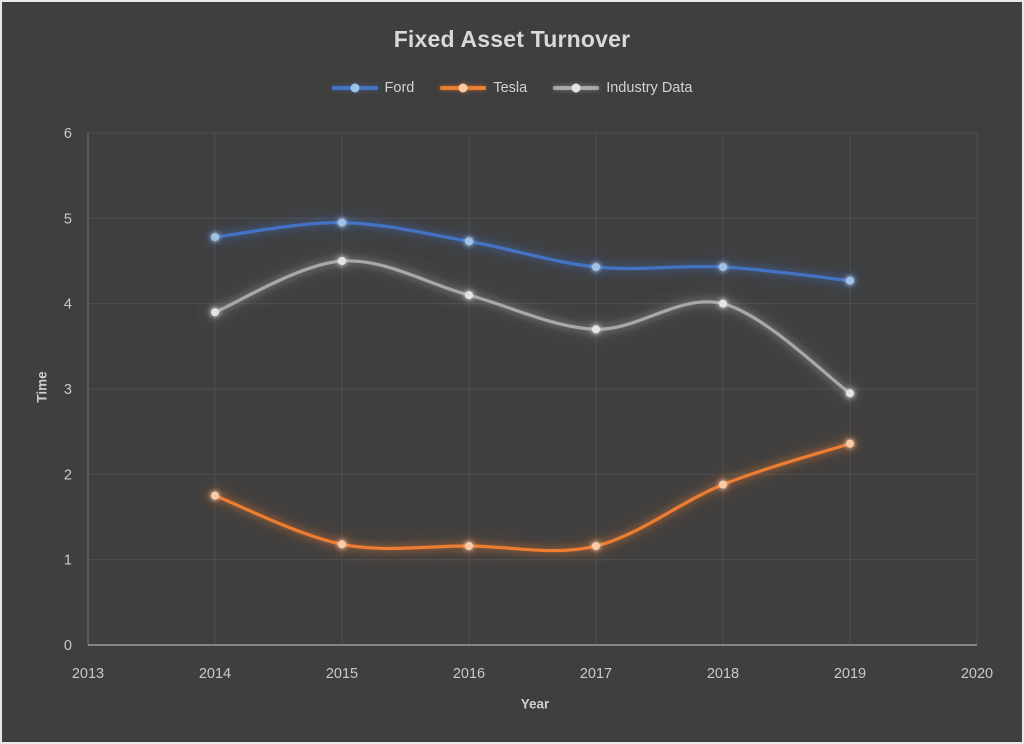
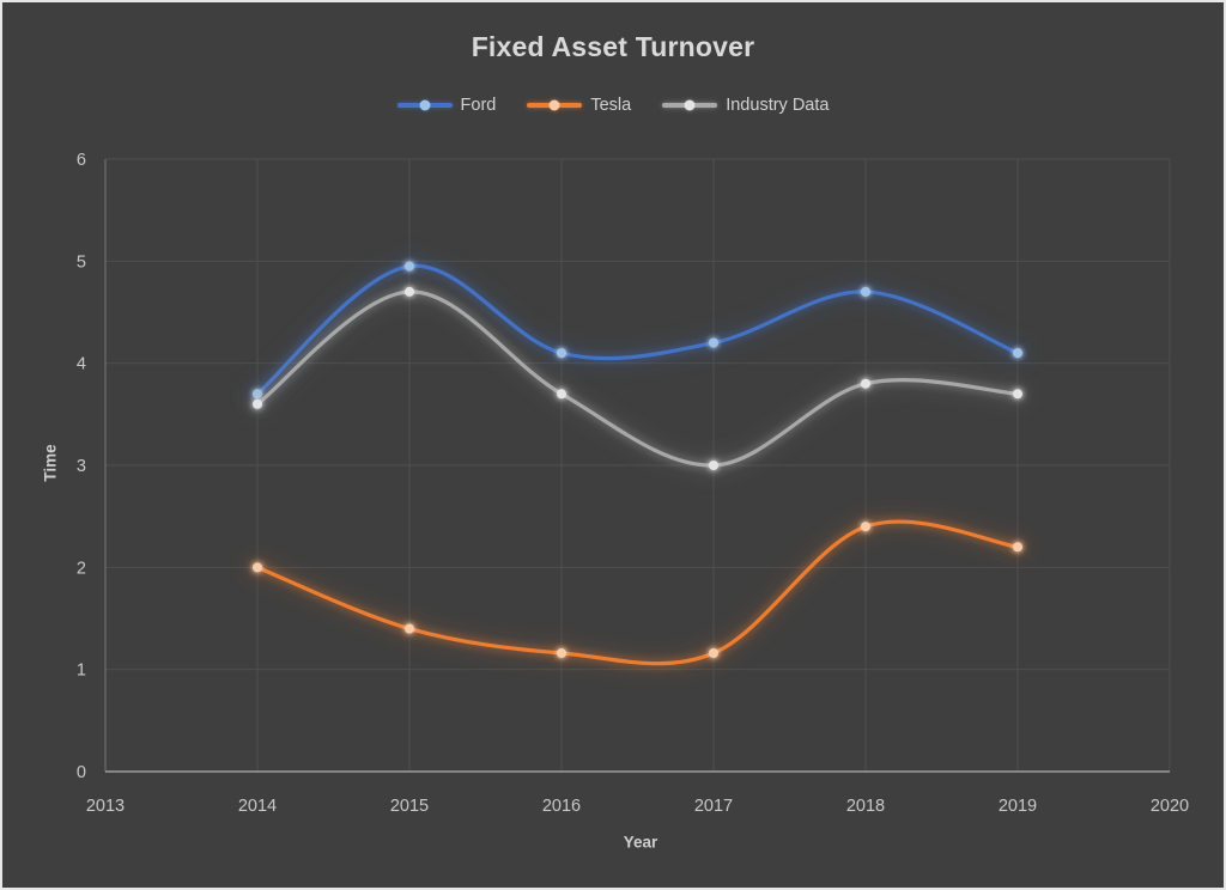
Ford/2014: 4.8 -> 3.7
Tesla/2014: 1.8 -> 2.0
Industry Data/2014: 3.9 -> 3.6
Tesla/2015: 1.2 -> 1.4
Industry Data/2015: 4.5 -> 4.7
Ford/2016: 4.7 -> 4.1
Industry Data/2016: 4.1 -> 3.7
Ford/2017: 4.4 -> 4.2
Industry Data/2017: 3.7 -> 3.0
Ford/2018: 4.4 -> 4.7
Tesla/2018: 1.9 -> 2.4
Industry Data/2018: 4.0 -> 3.8
Ford/2019: 4.3 -> 4.1
Tesla/2019: 2.4 -> 2.2
Industry Data/2019: 3.0 -> 3.7
